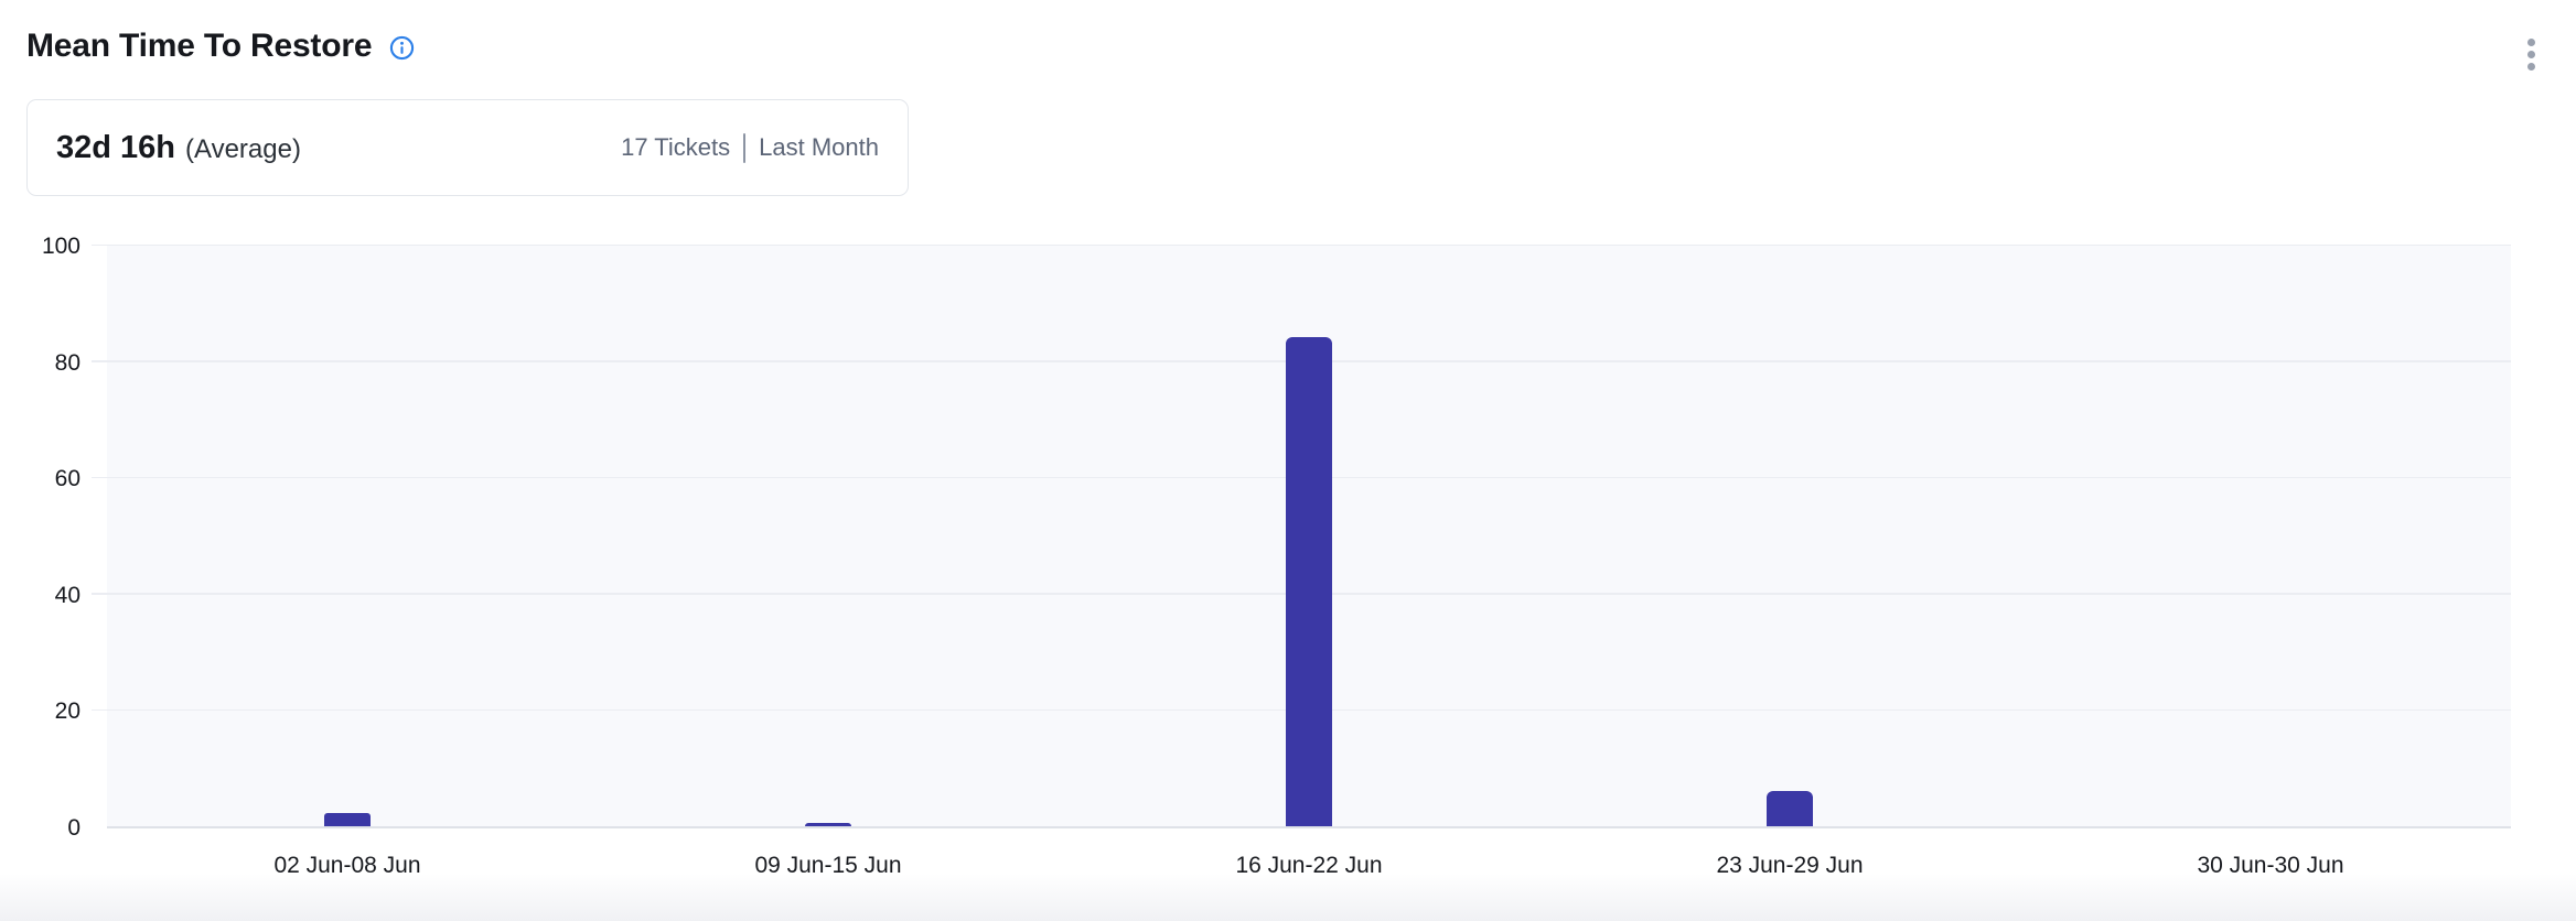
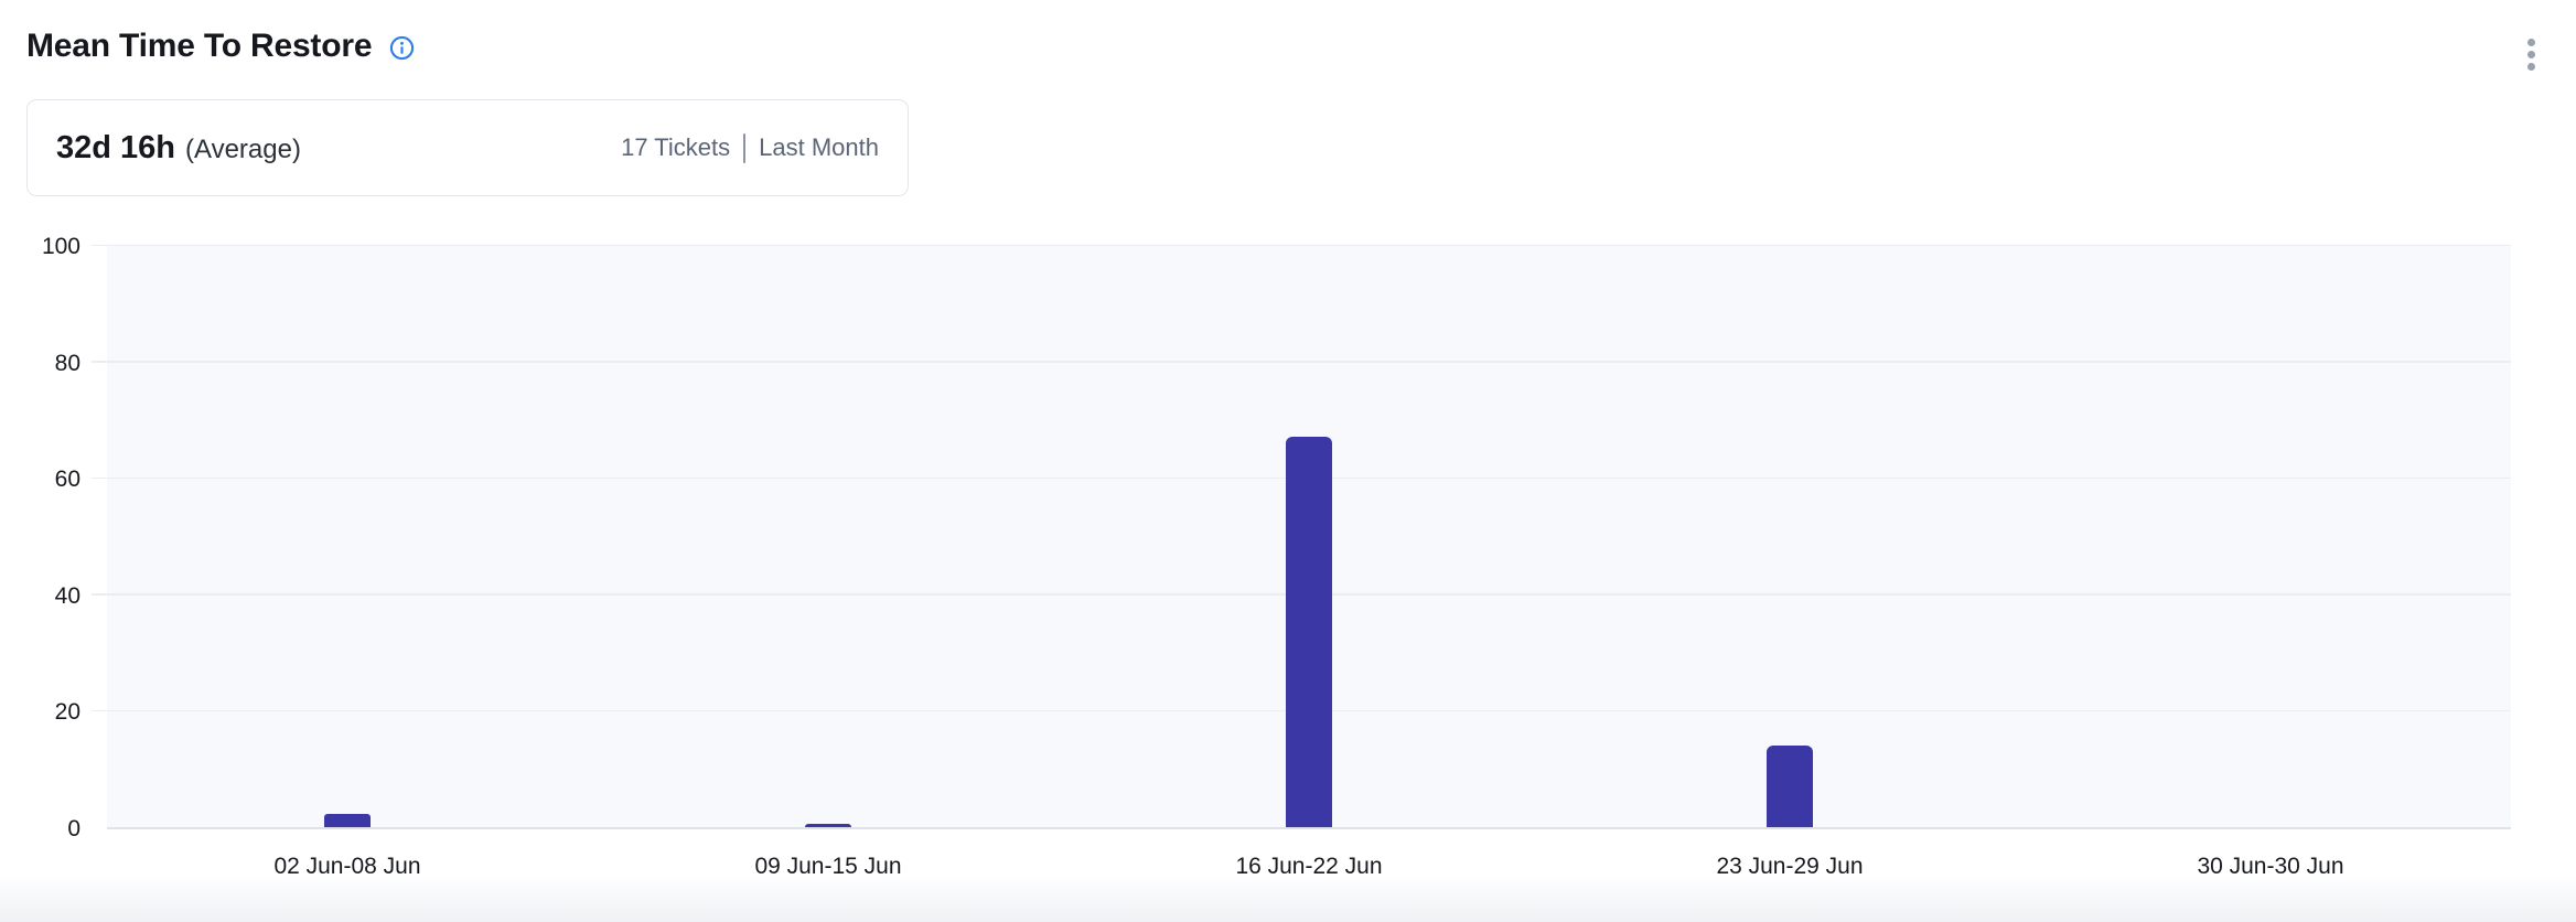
16 Jun-22 Jun: 84 -> 67
23 Jun-29 Jun: 6 -> 14
